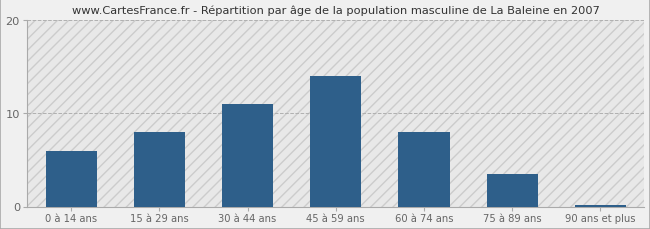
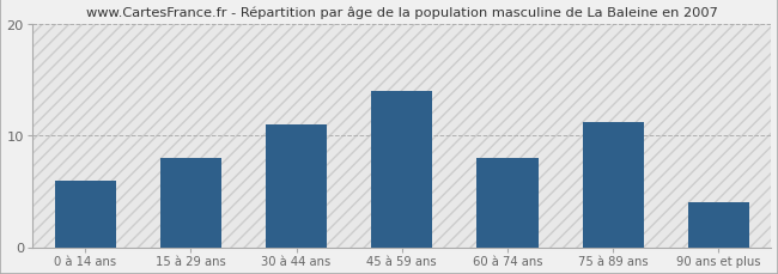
75 à 89 ans: 3.5 -> 11.2
90 ans et plus: 0.2 -> 4.0
